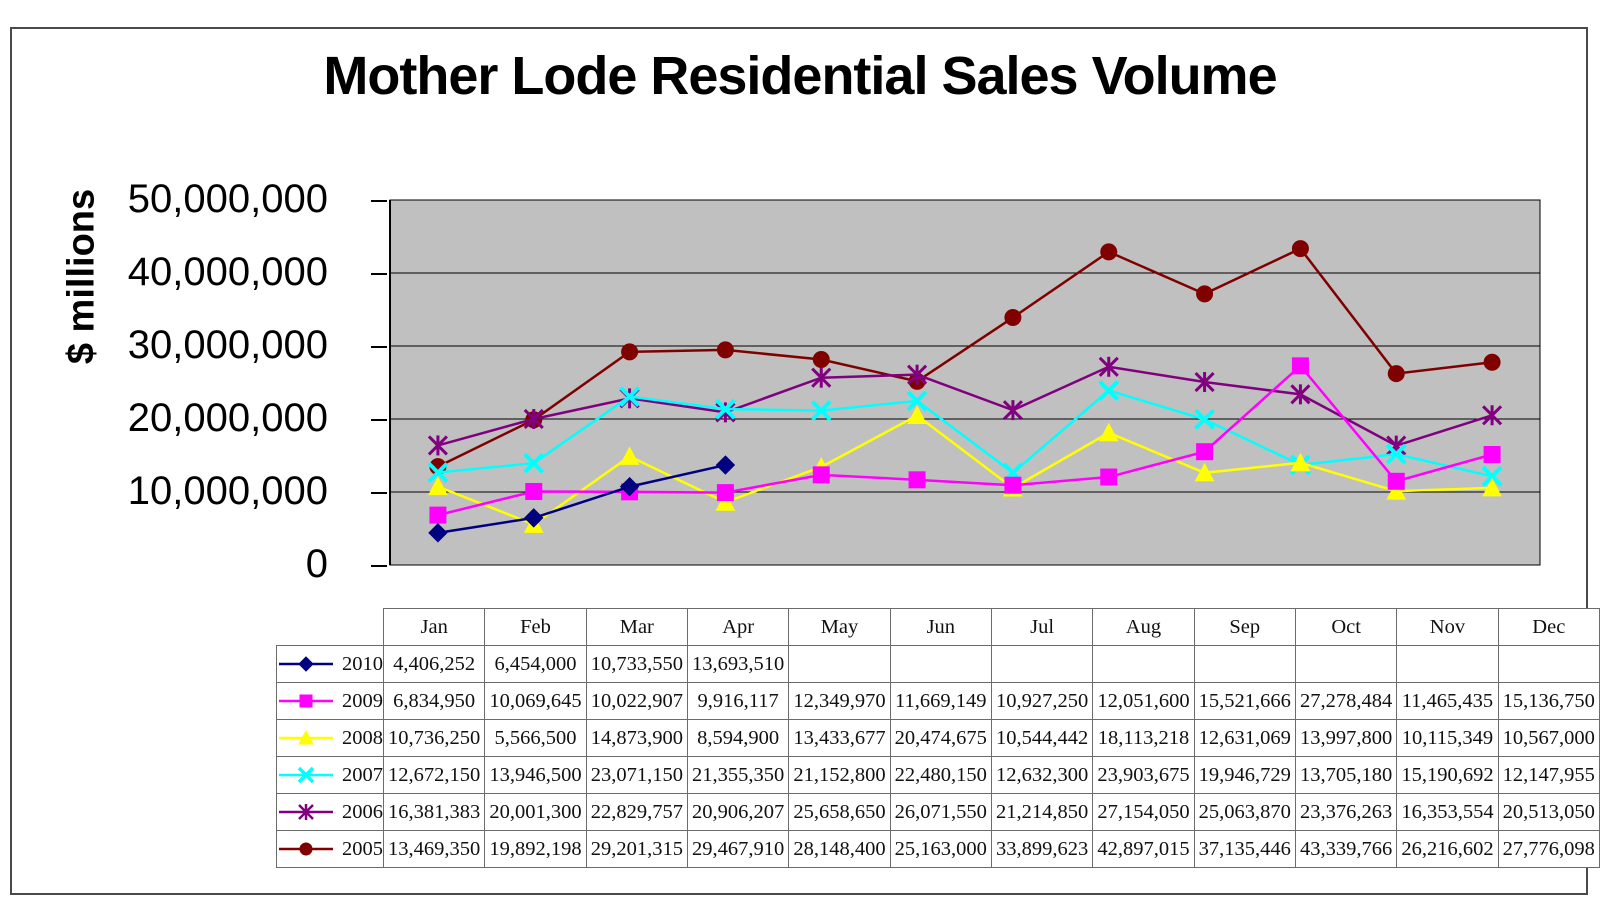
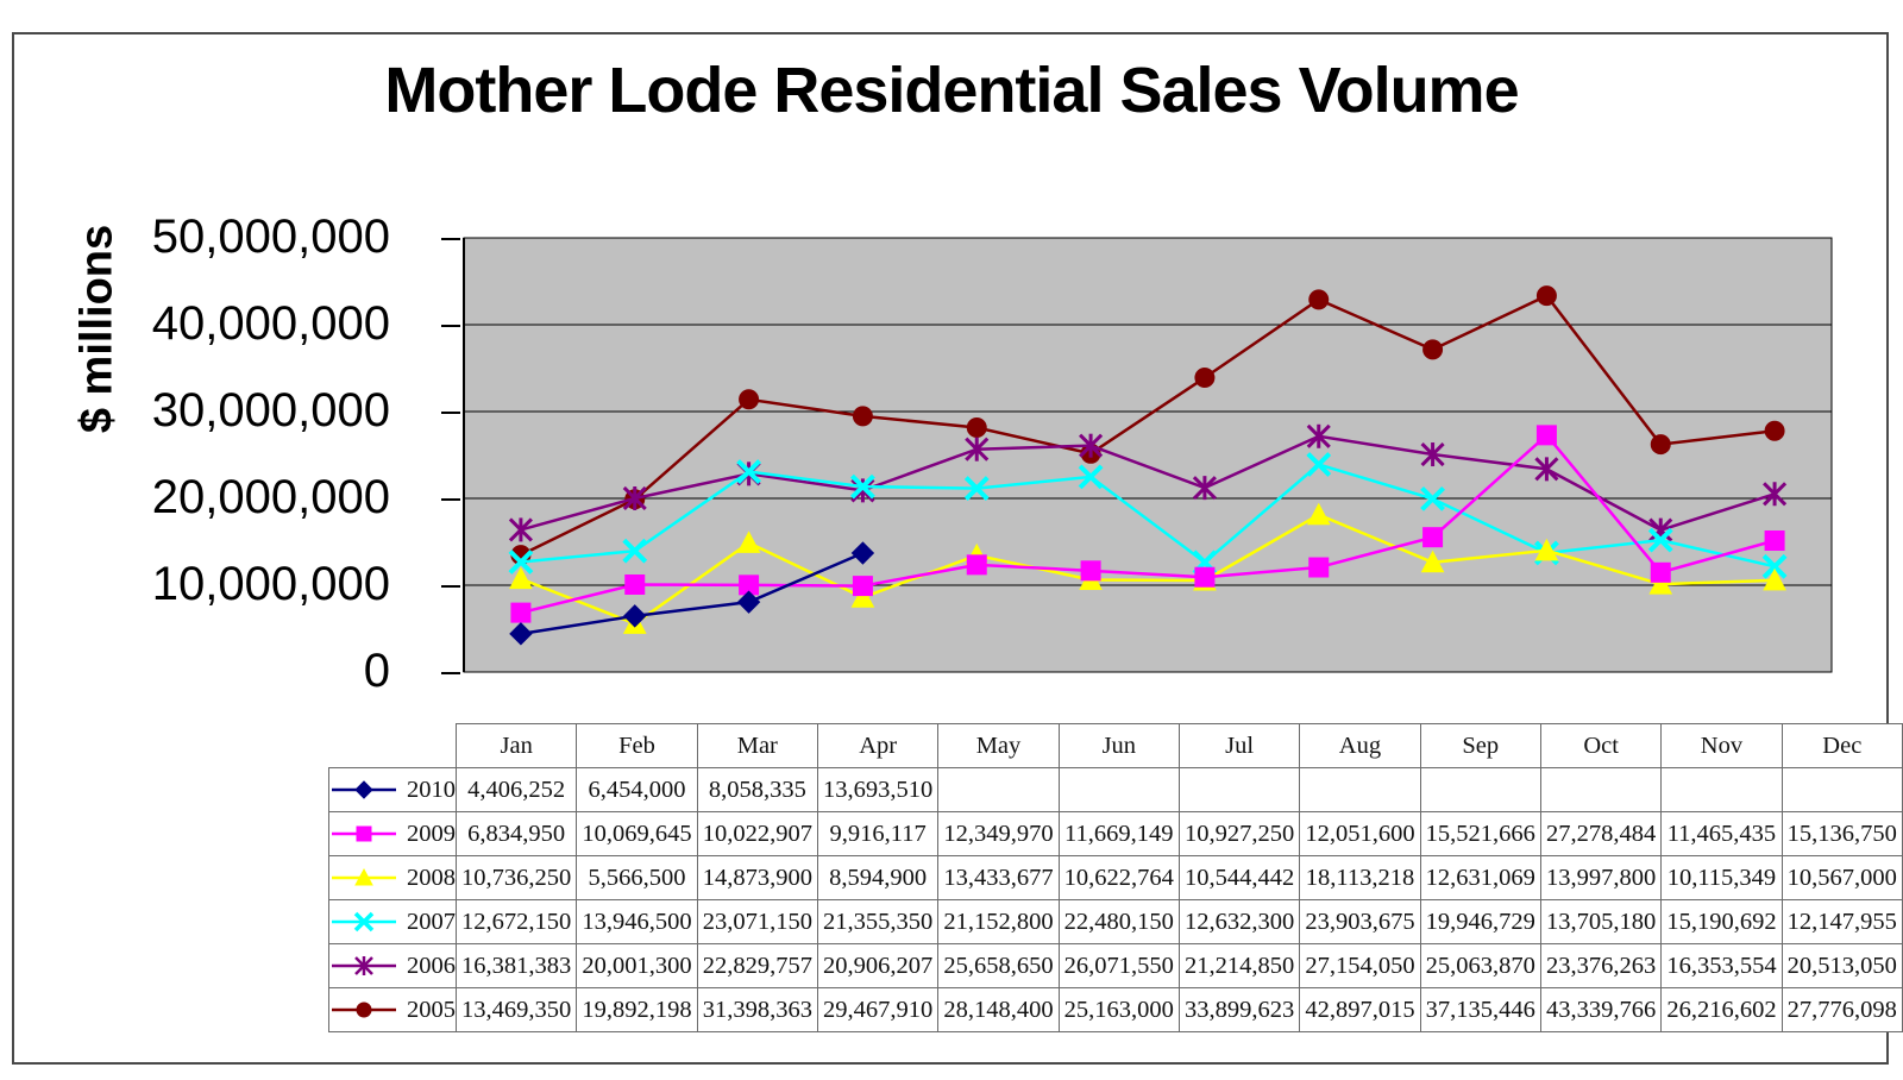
2010/Mar: 10,733,550 -> 8,058,335
2005/Mar: 29,201,315 -> 31,398,363
2008/Jun: 20,474,675 -> 10,622,764
